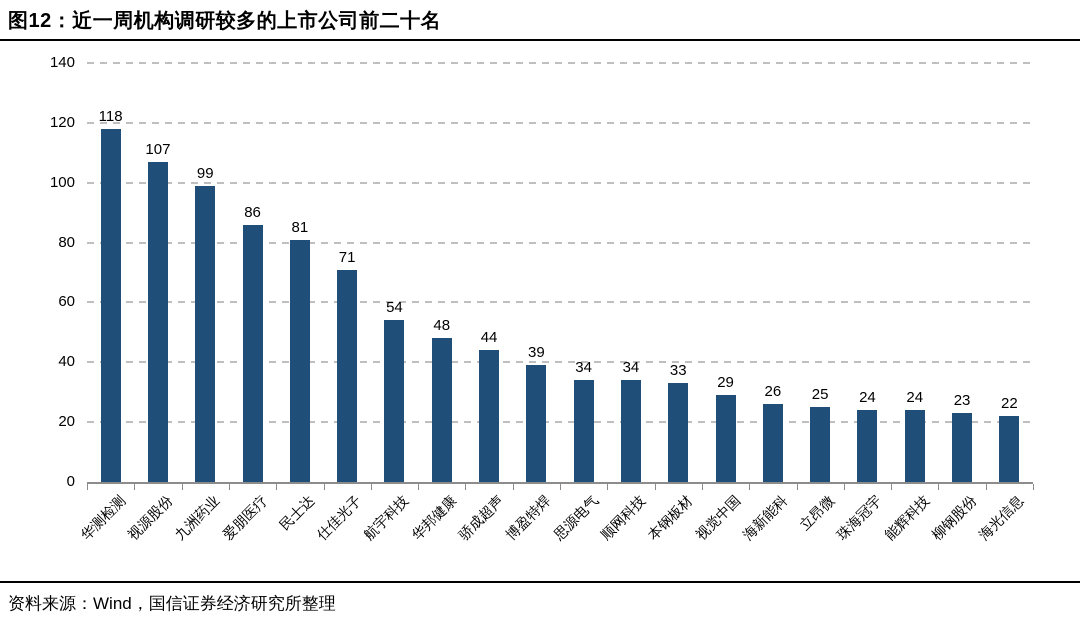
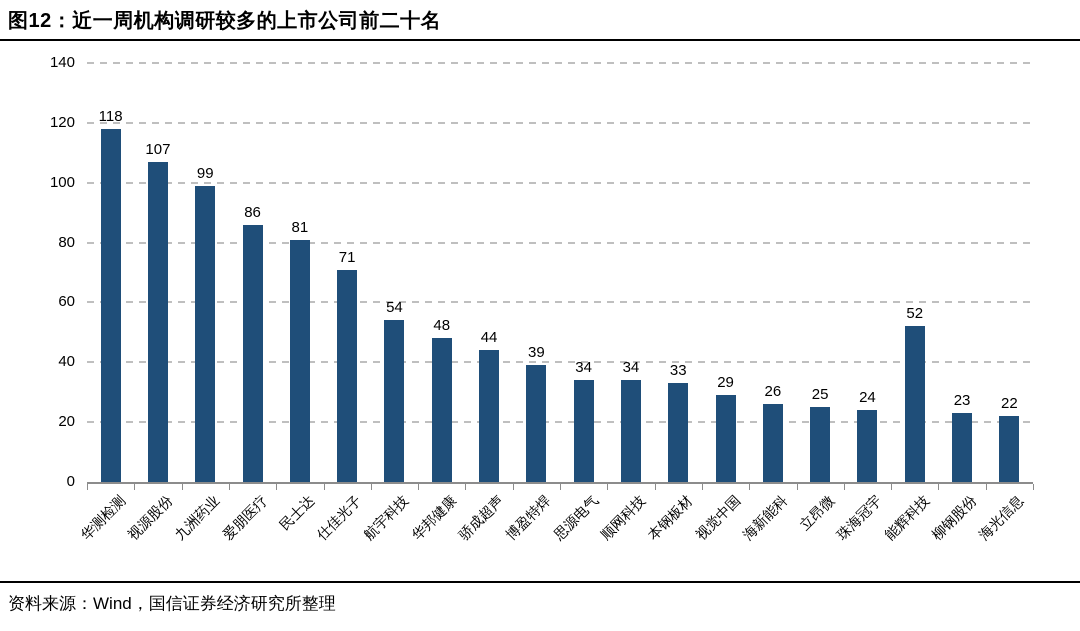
能辉科技: 24 -> 52
